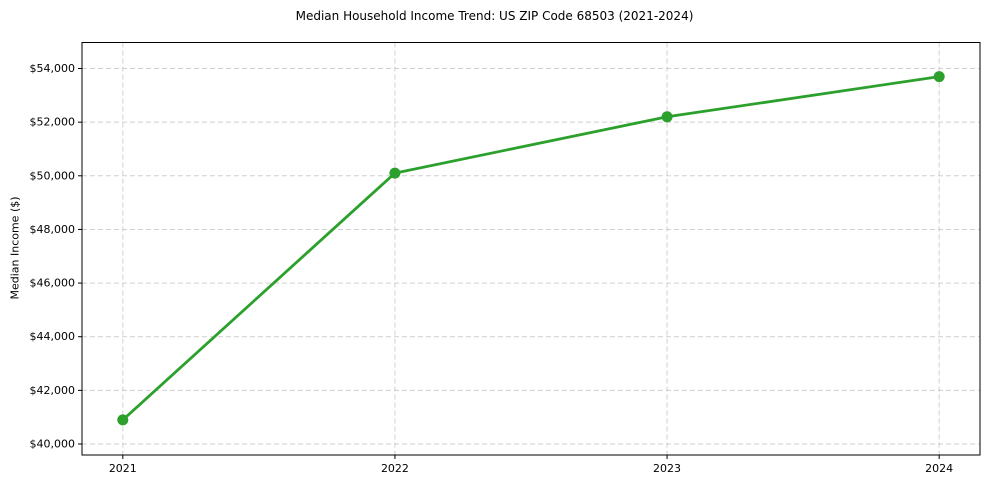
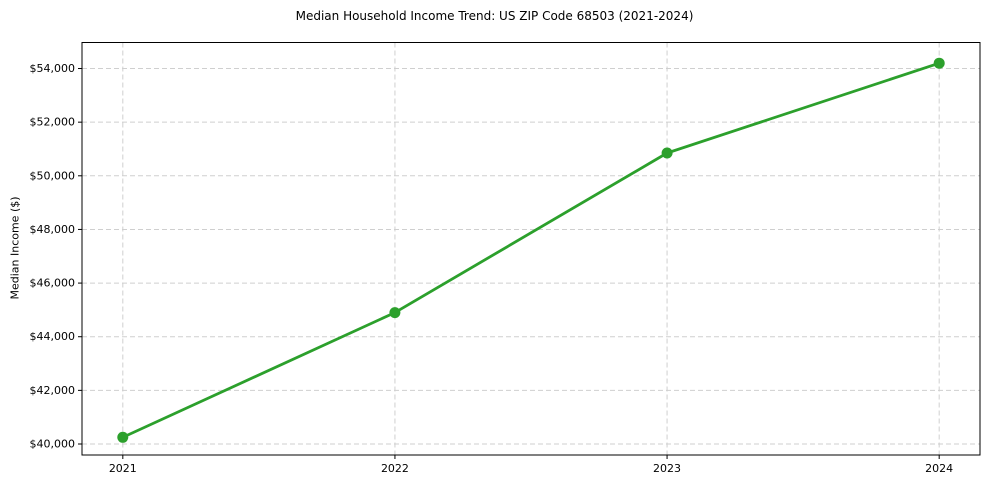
2021: $40900 -> $40200
2022: $50100 -> $44900
2023: $52200 -> $50800
2024: $53700 -> $54200
